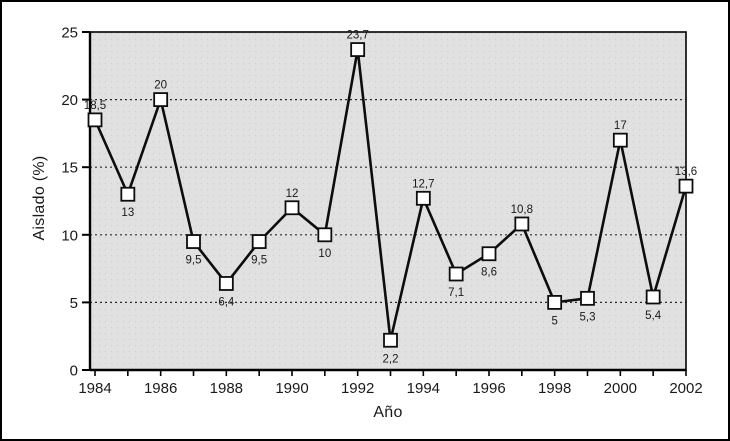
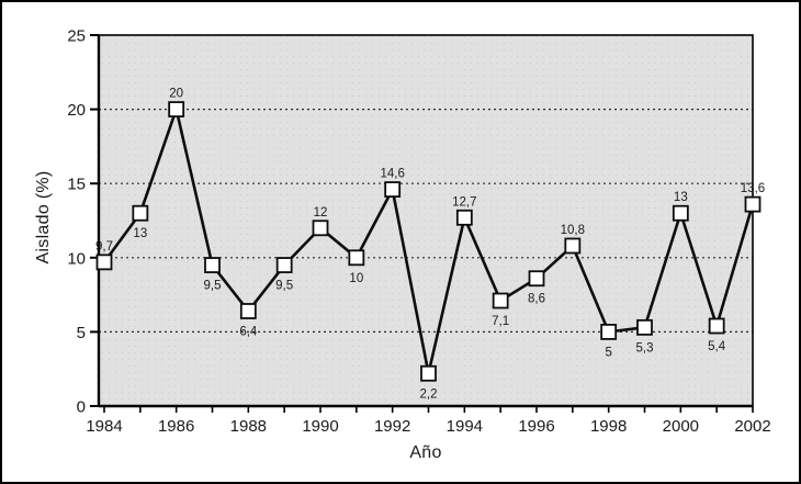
1984: 18,5 -> 9,7
1992: 23,7 -> 14,6
2000: 17 -> 13
